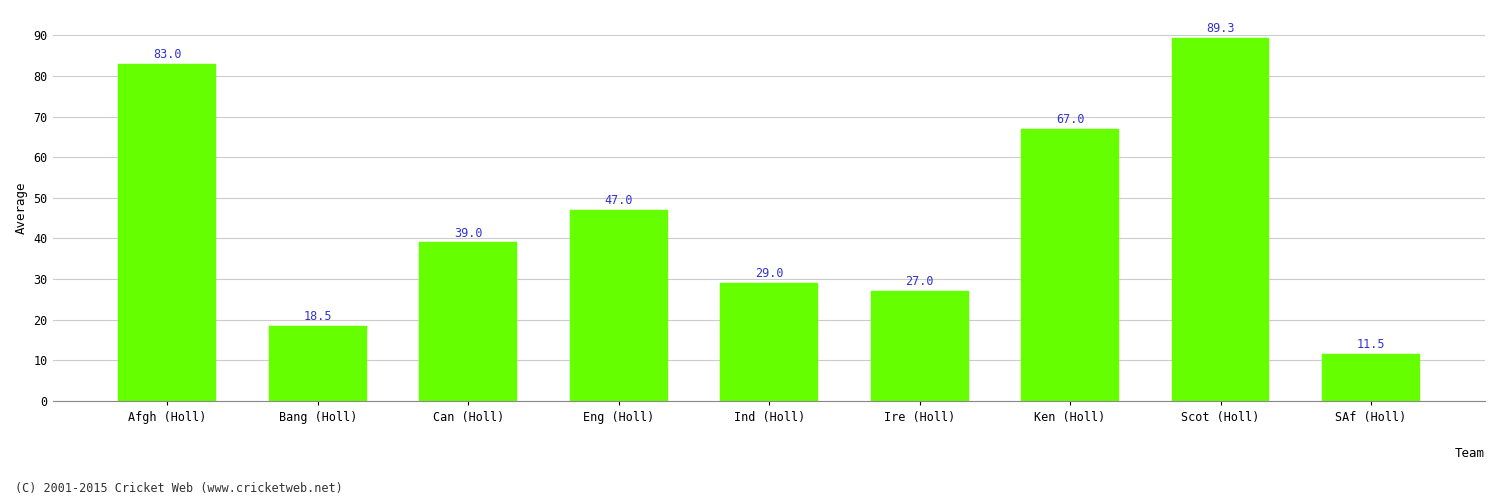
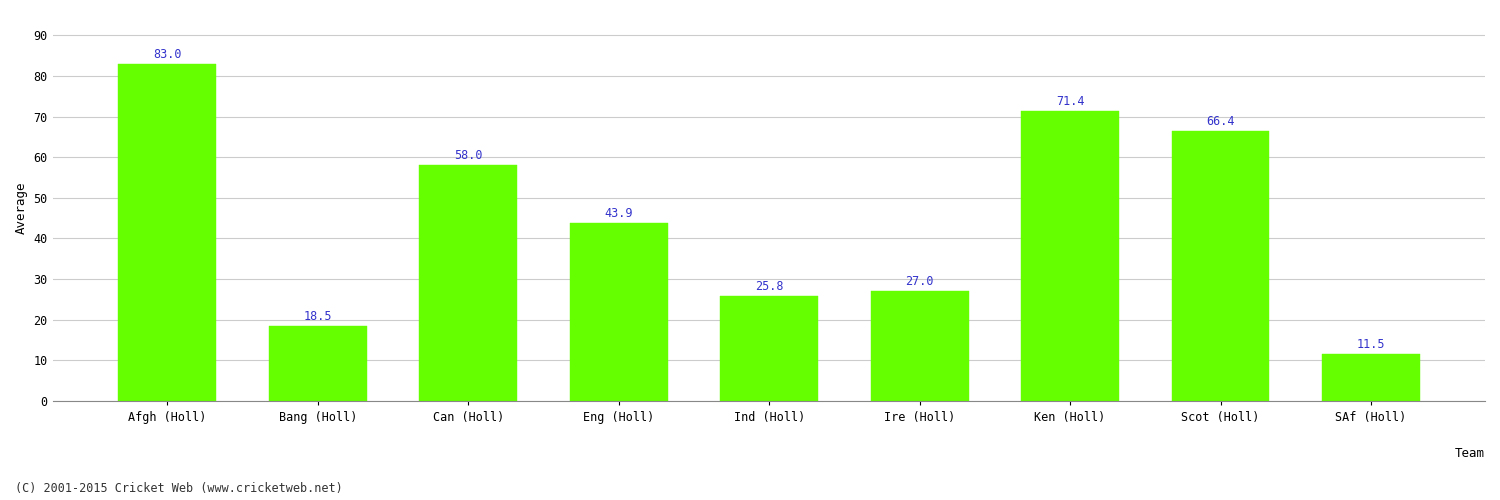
Can (Holl): 39.0 -> 58.0
Eng (Holl): 47.0 -> 43.9
Ind (Holl): 29.0 -> 25.8
Ken (Holl): 67.0 -> 71.4
Scot (Holl): 89.3 -> 66.4
